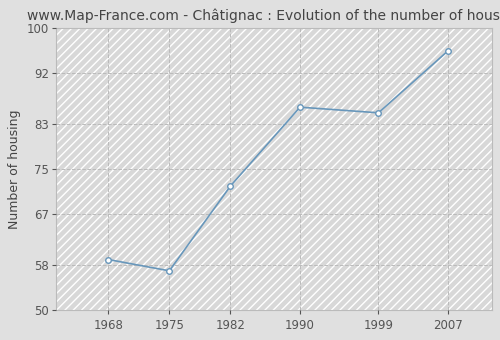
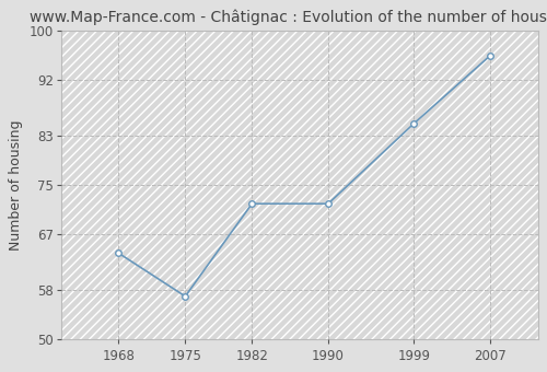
1968: 59 -> 64
1990: 86 -> 72
